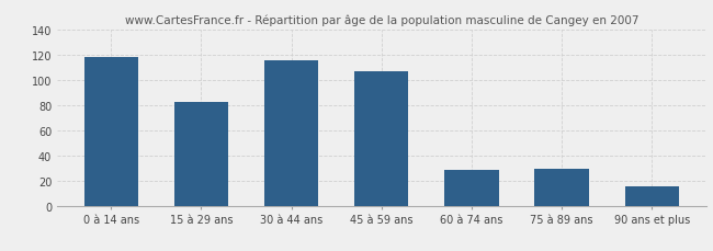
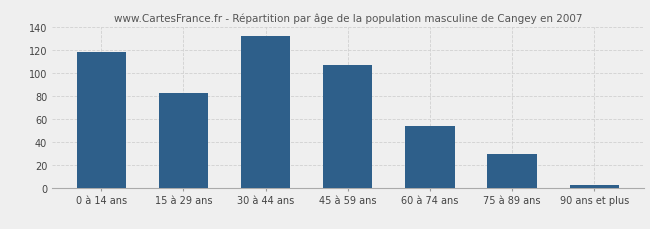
30 à 44 ans: 115 -> 132
60 à 74 ans: 28 -> 54
90 ans et plus: 15 -> 2
